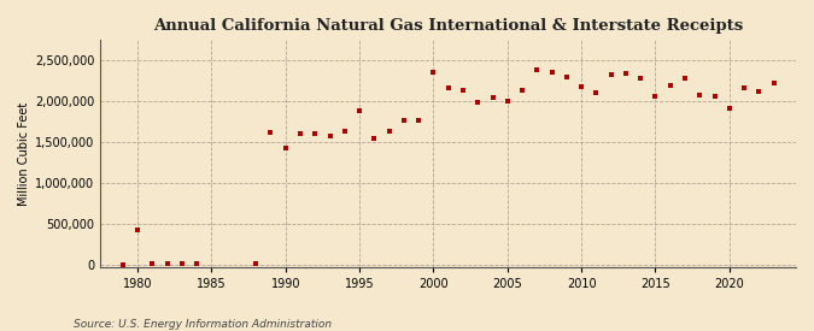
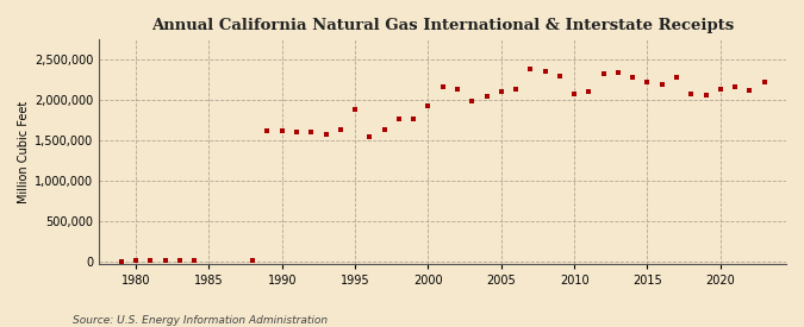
1980: 420,000 -> 0
1990: 1,420,000 -> 1,620,000
2000: 2,360,000 -> 1,930,000
2005: 2,000,000 -> 2,100,000
2010: 2,180,000 -> 2,080,000
2015: 2,060,000 -> 2,230,000
2020: 1,920,000 -> 2,130,000
